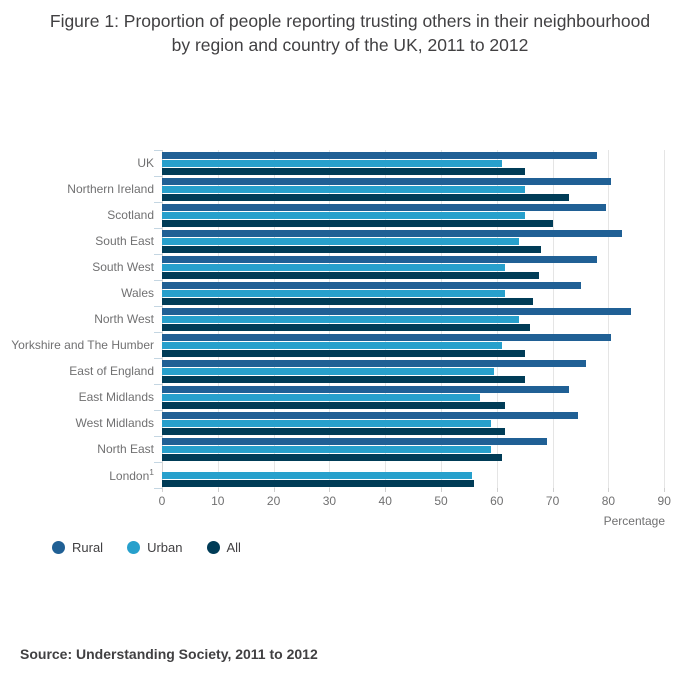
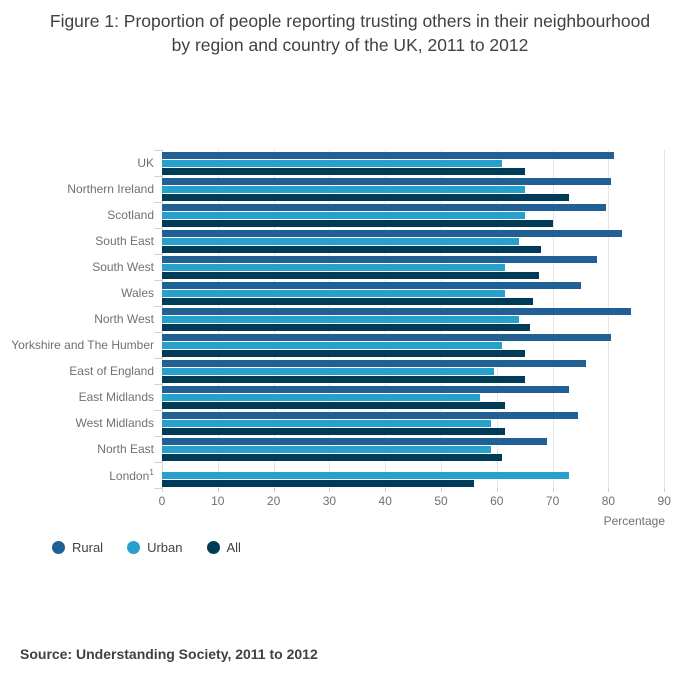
Rural/UK: 78 -> 81
Urban/London: 56 -> 73
